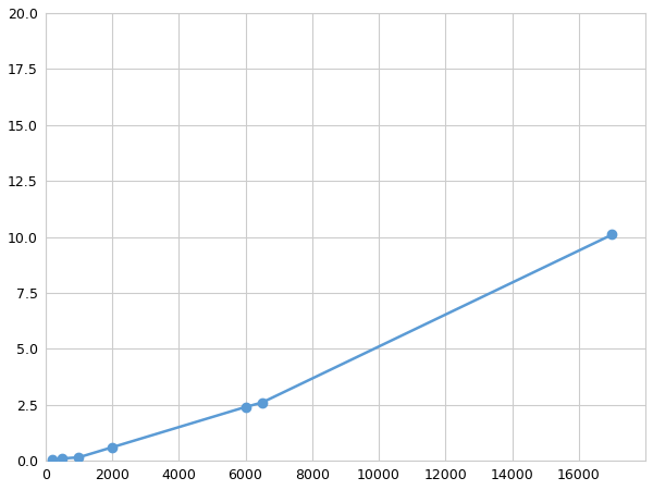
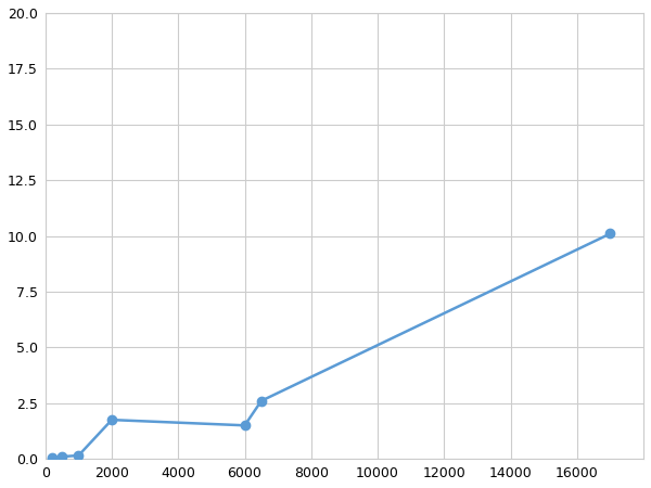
2000: 0.60 -> 1.75
6000: 2.40 -> 1.50
